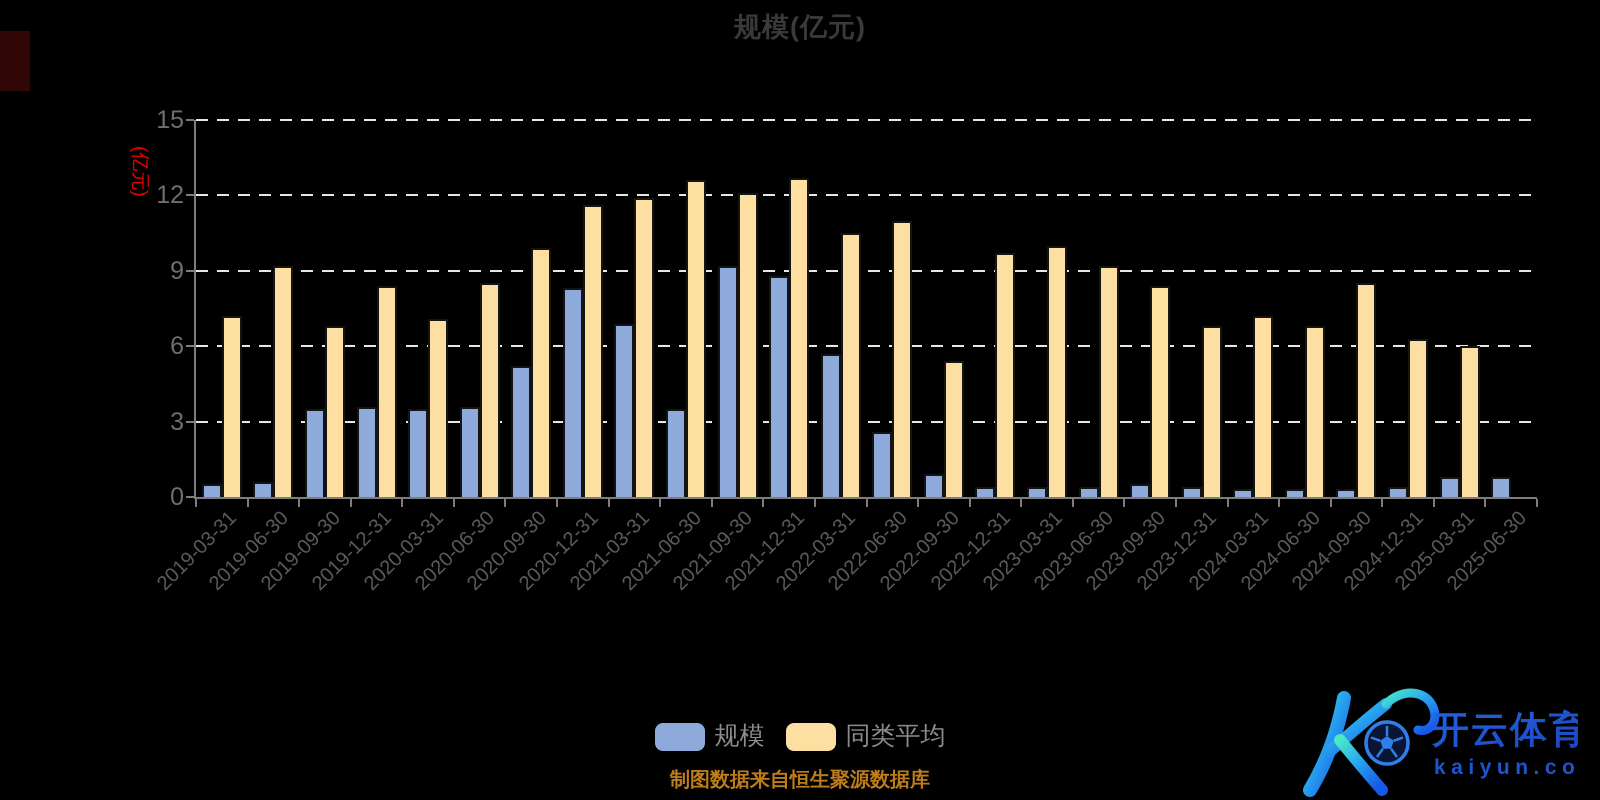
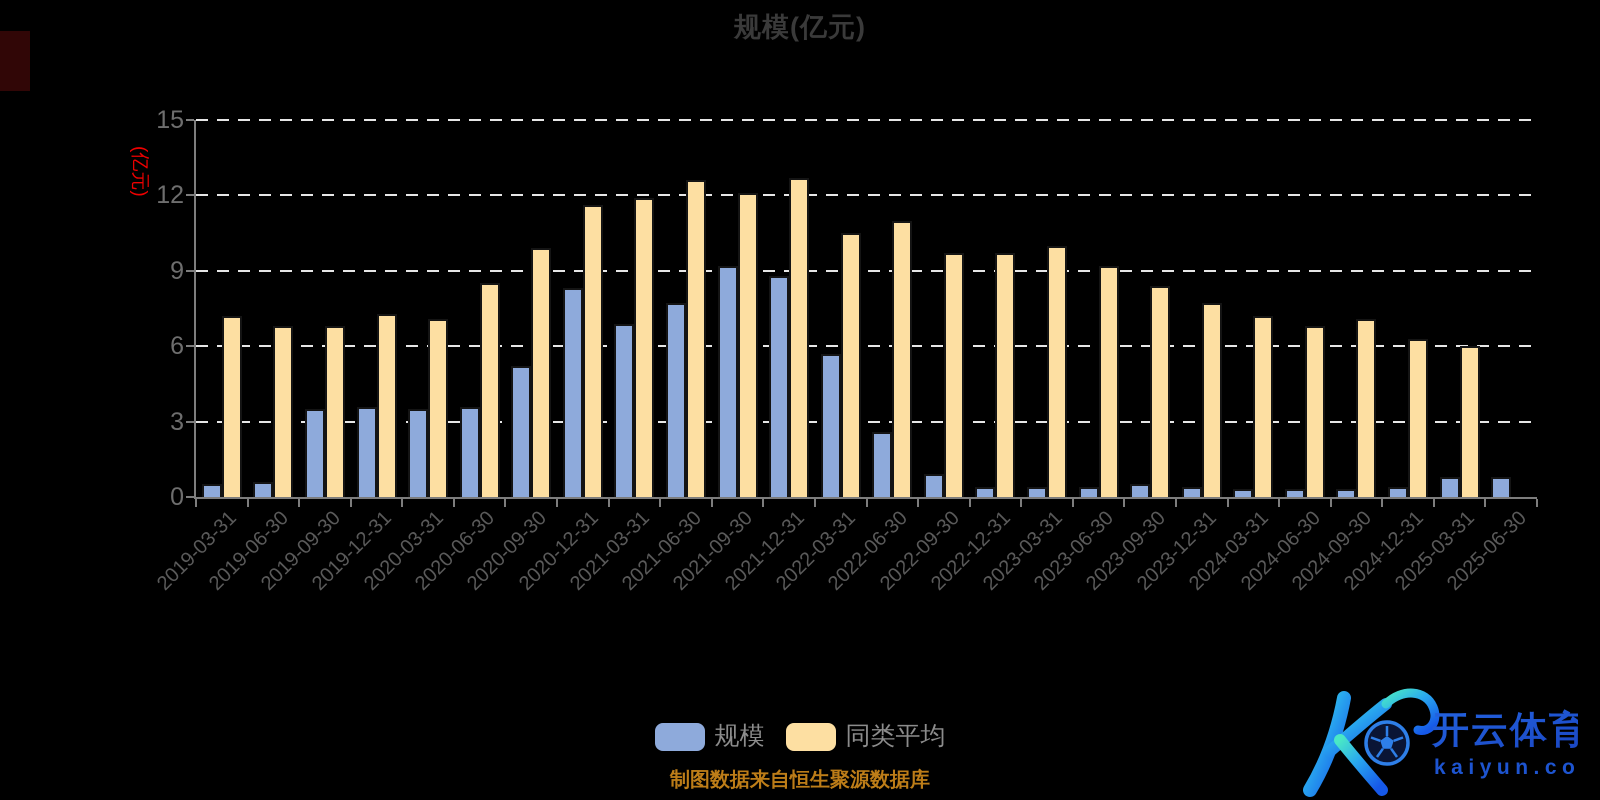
同类平均/2019-06-30: 9.2 -> 6.8
同类平均/2019-12-31: 8.4 -> 7.3
规模/2021-06-30: 3.5 -> 7.7
同类平均/2022-09-30: 5.4 -> 9.7
同类平均/2023-12-31: 6.8 -> 7.7
同类平均/2024-09-30: 8.5 -> 7.1
